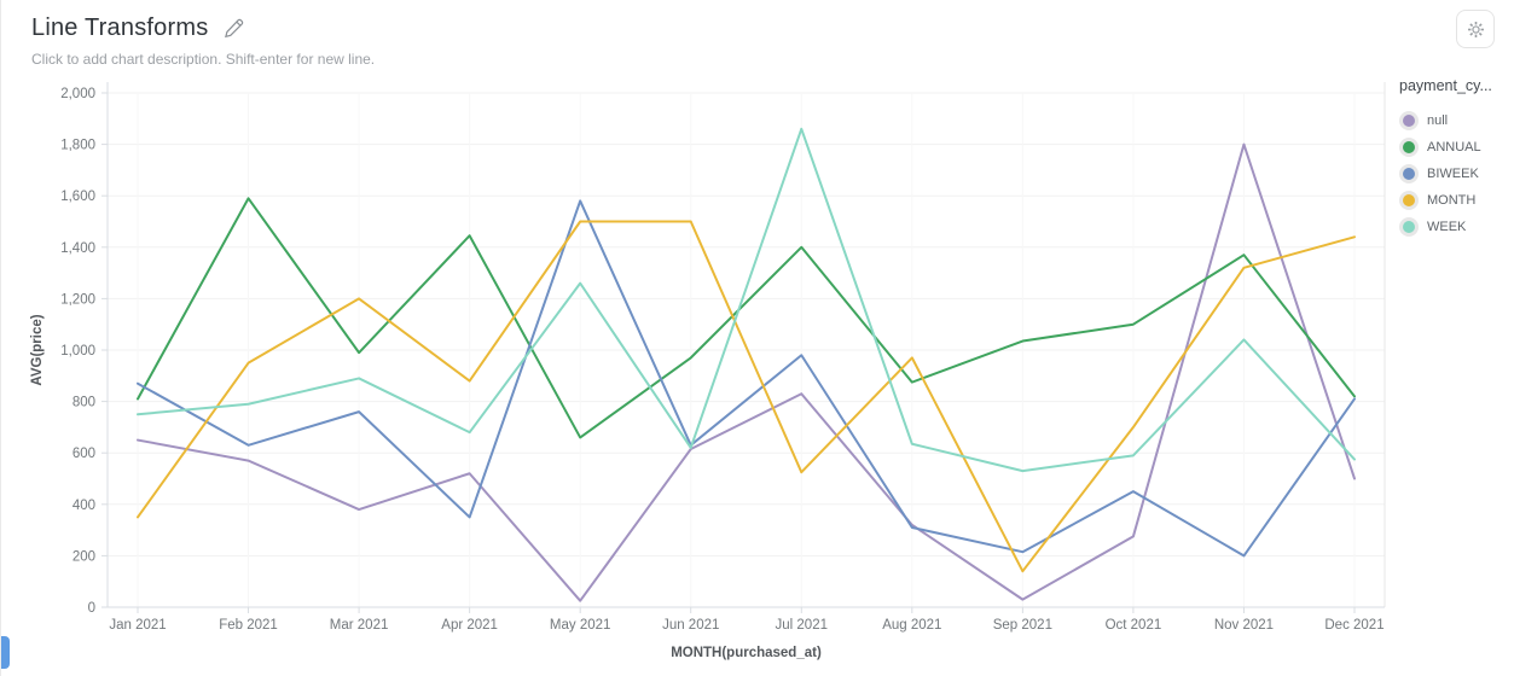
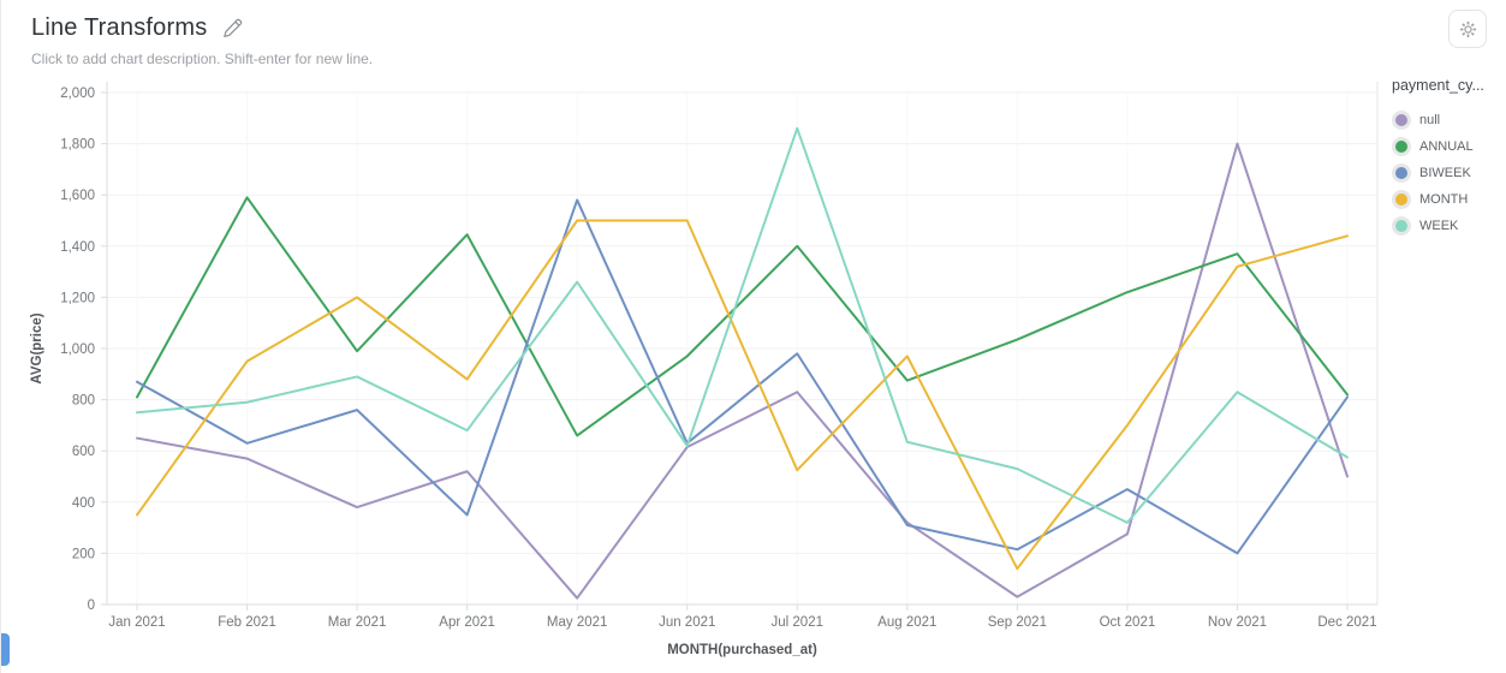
ANNUAL/Oct 2021: 1100 -> 1220
WEEK/Oct 2021: 590 -> 320
WEEK/Nov 2021: 1040 -> 830
